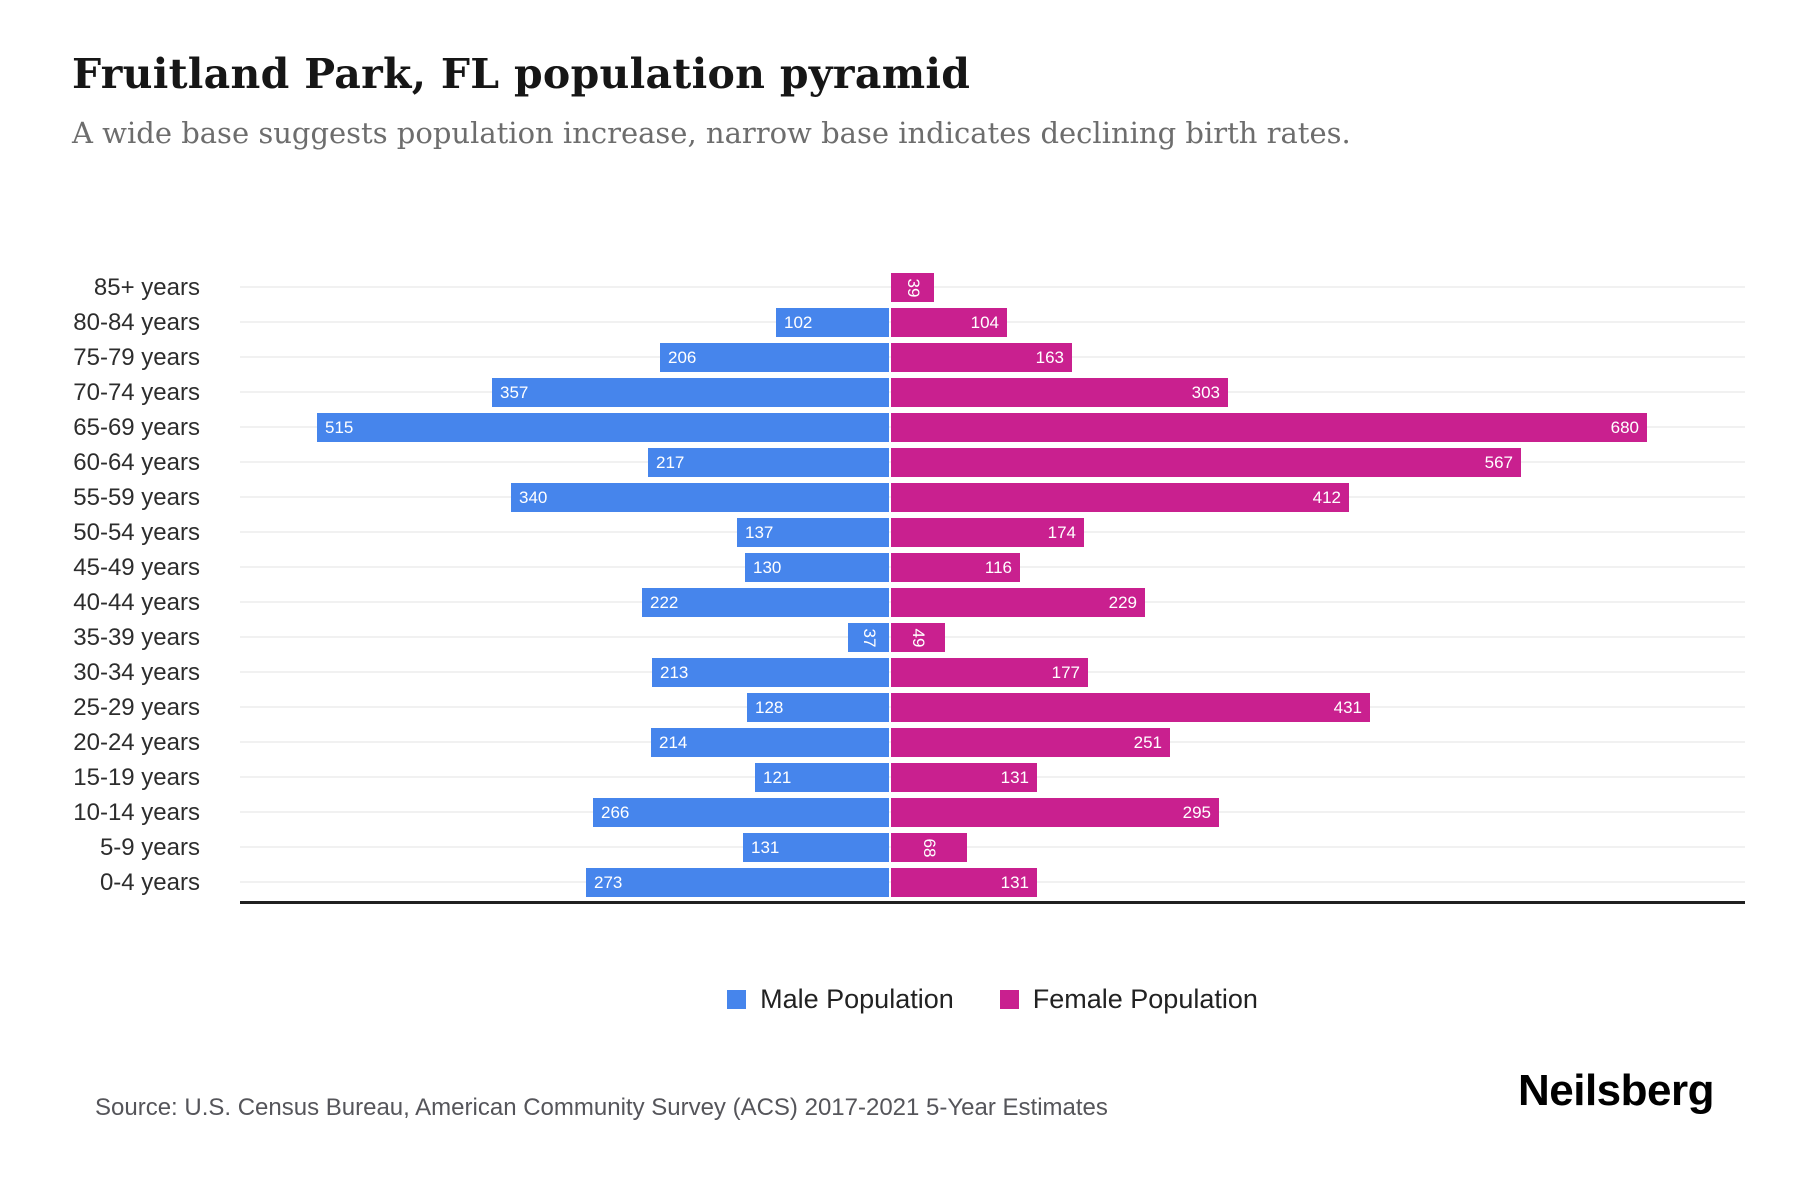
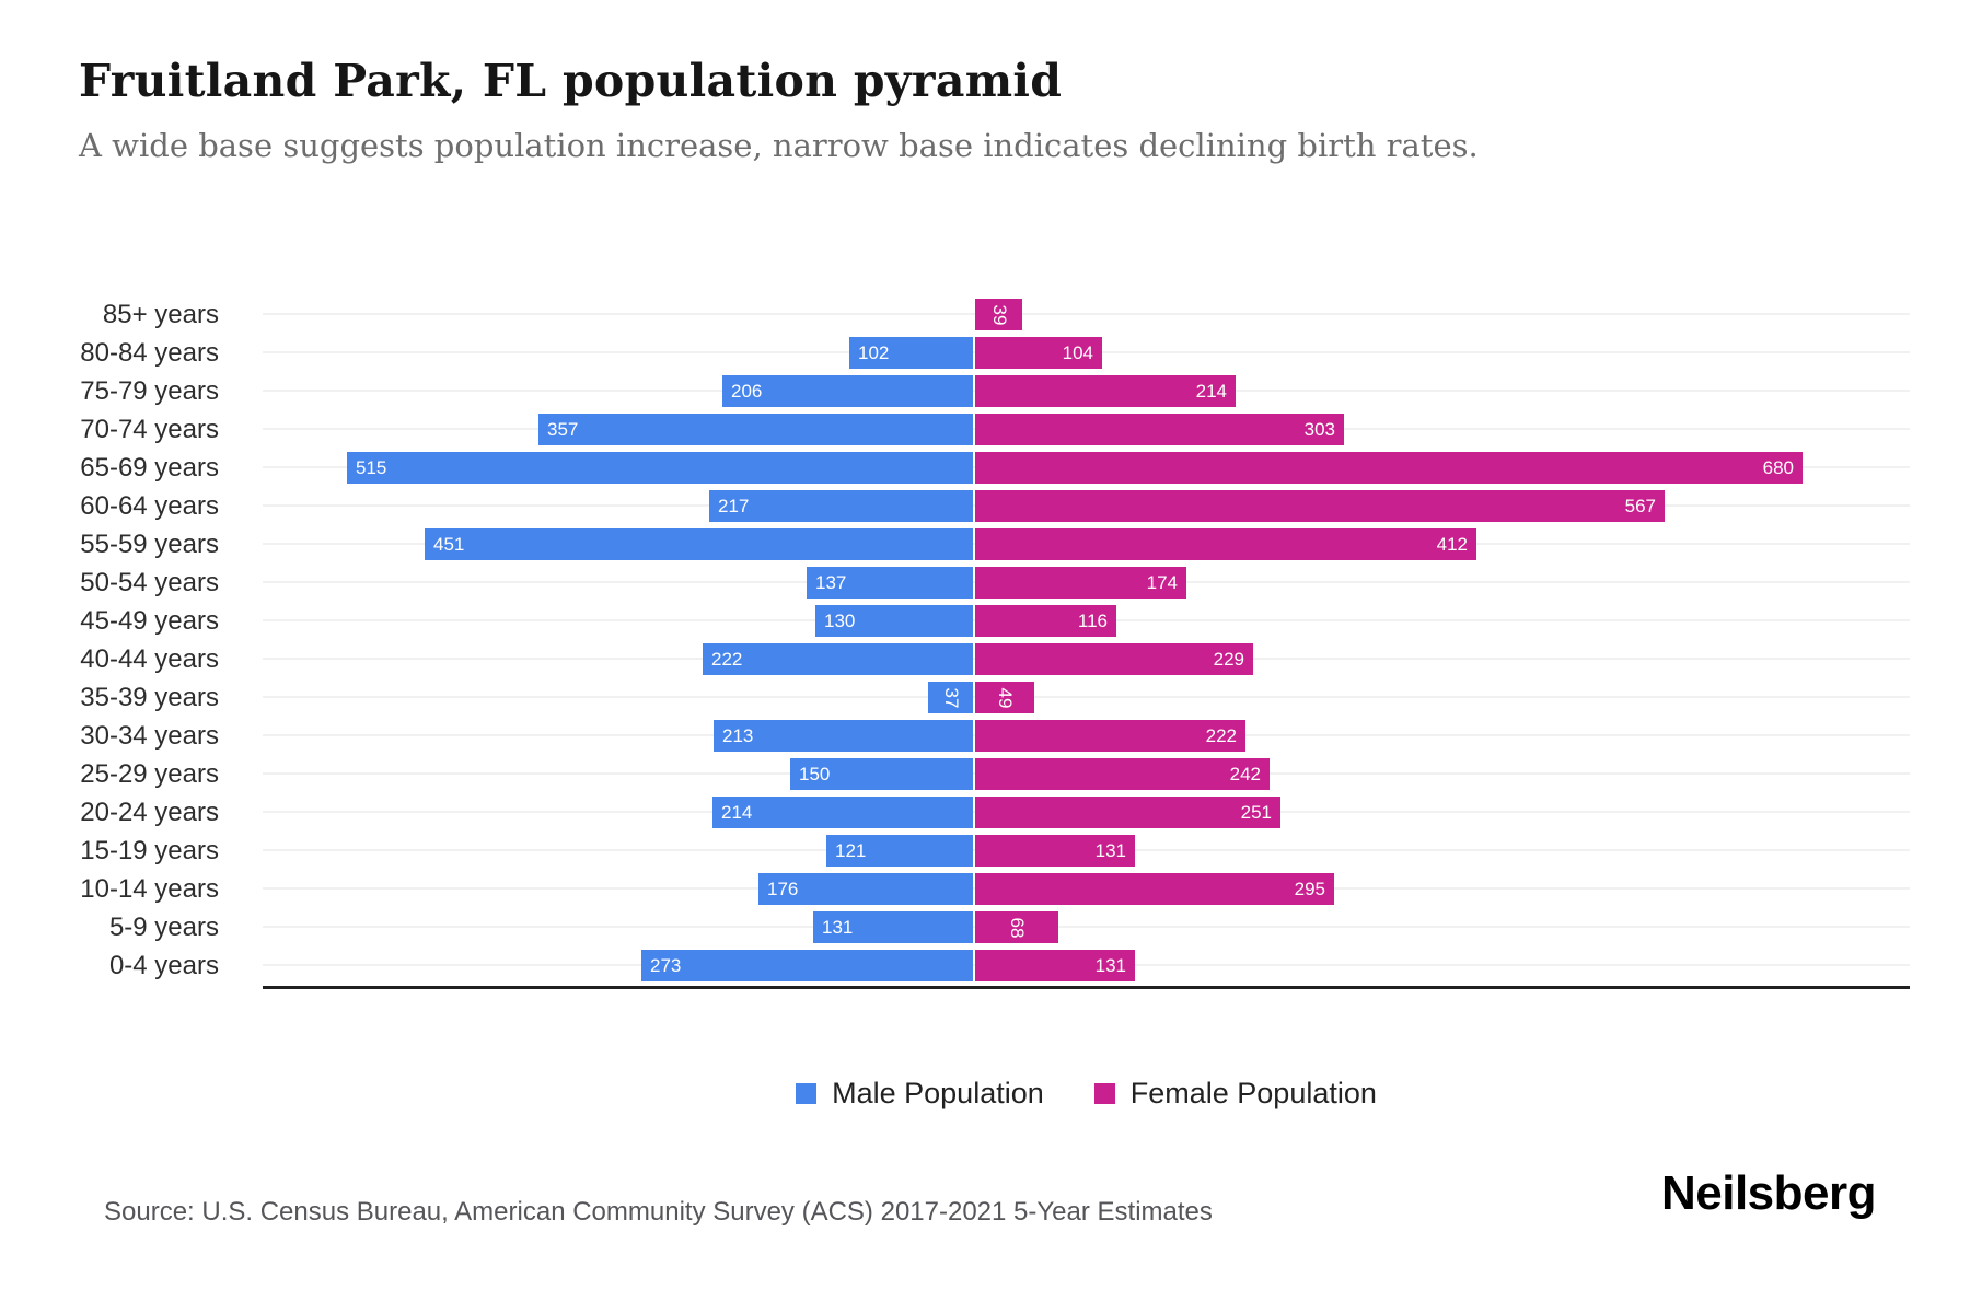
Female Population/75-79 years: 163 -> 214
Male Population/55-59 years: 340 -> 451
Female Population/30-34 years: 177 -> 222
Male Population/25-29 years: 128 -> 150
Female Population/25-29 years: 431 -> 242
Male Population/10-14 years: 266 -> 176
